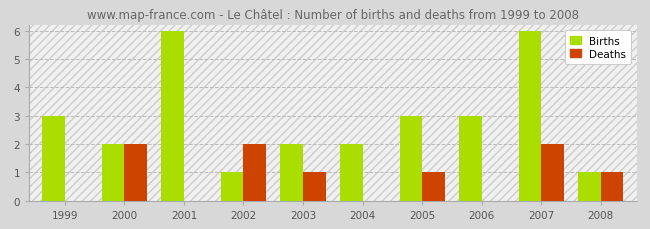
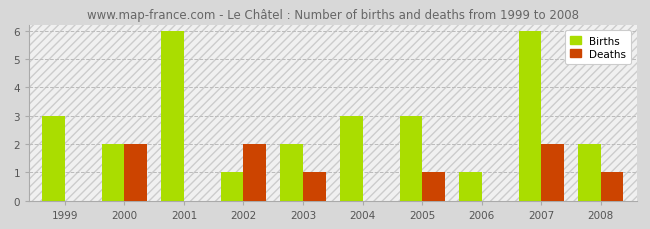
Births/2004: 2 -> 3
Births/2006: 3 -> 1
Births/2008: 1 -> 2
